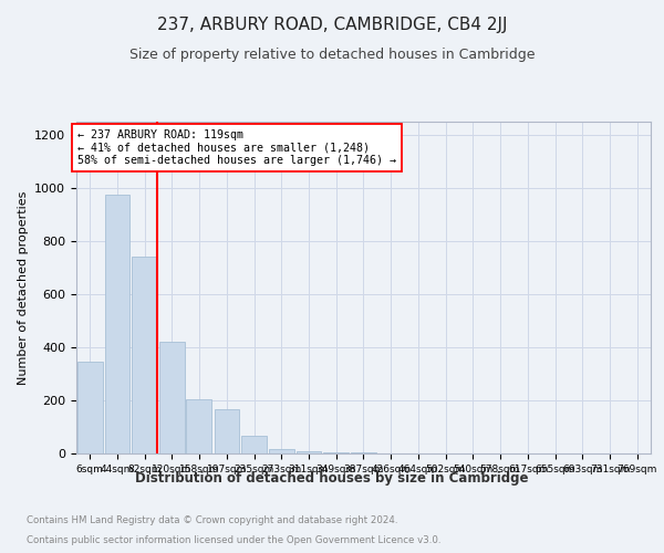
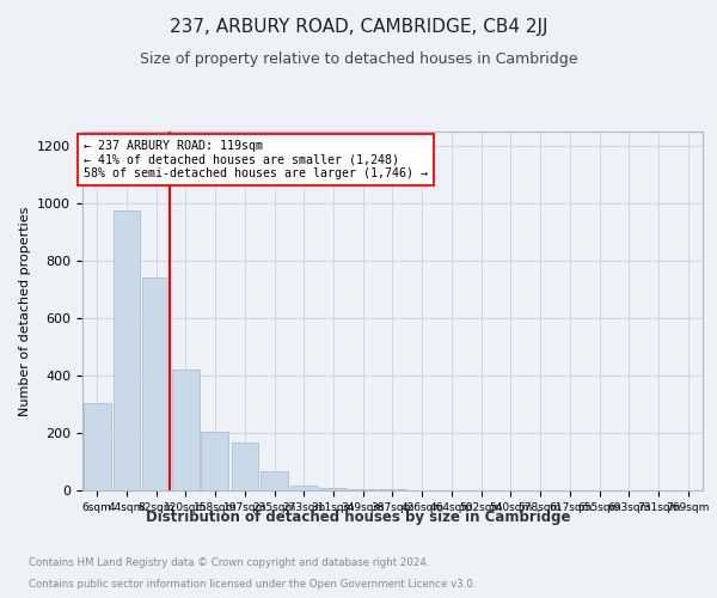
6sqm: 345 -> 305
